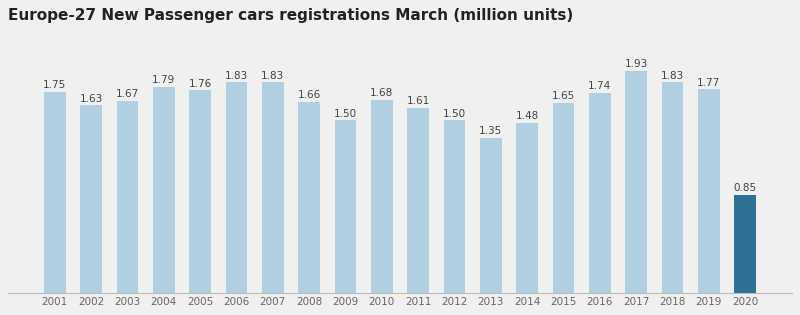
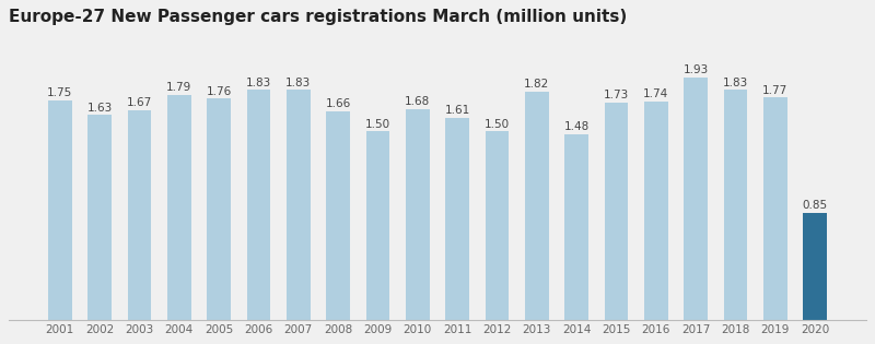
2013: 1.35 -> 1.82
2015: 1.65 -> 1.73
